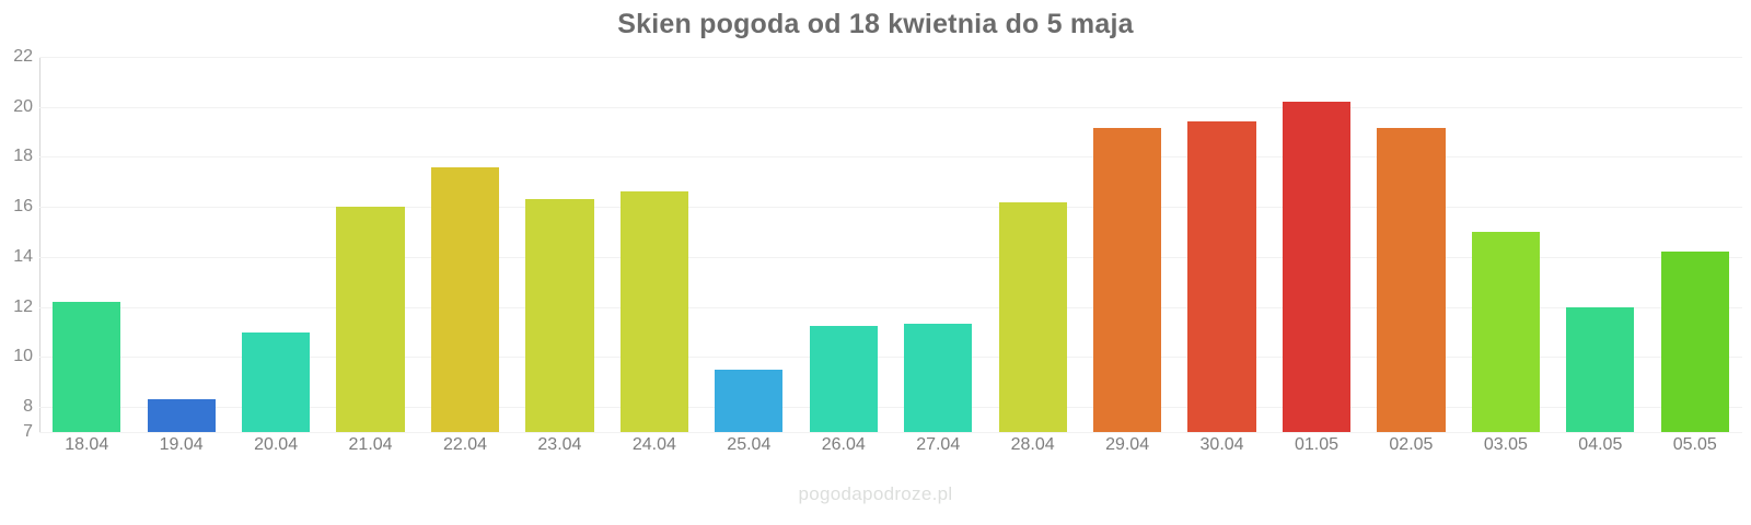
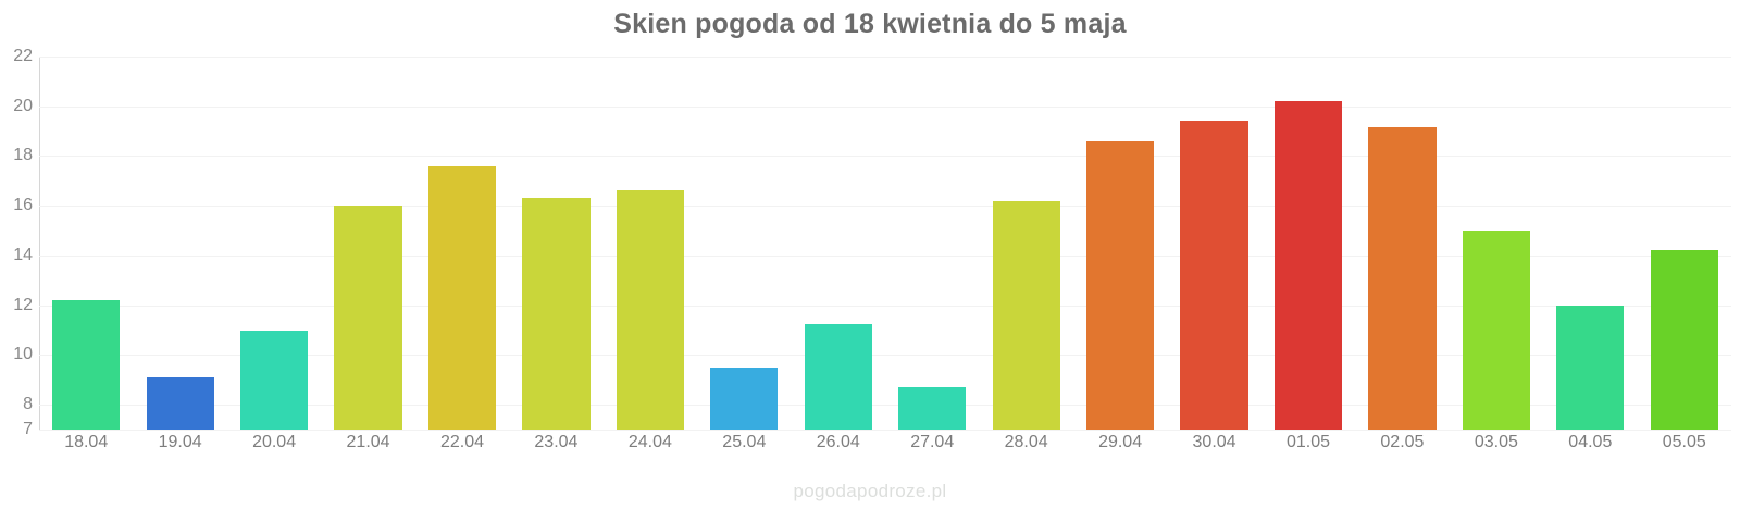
19.04: 8.3 -> 9.1
27.04: 11.3 -> 8.7
29.04: 19.1 -> 18.6
